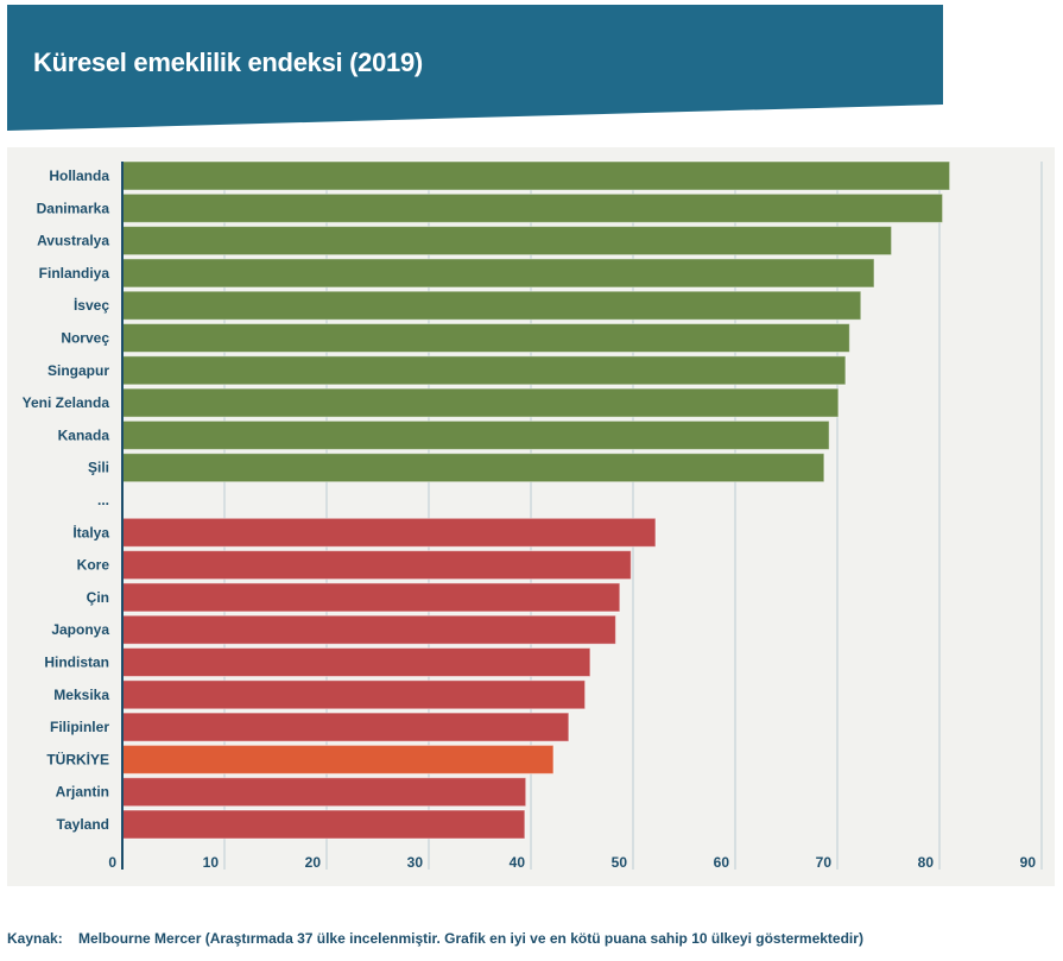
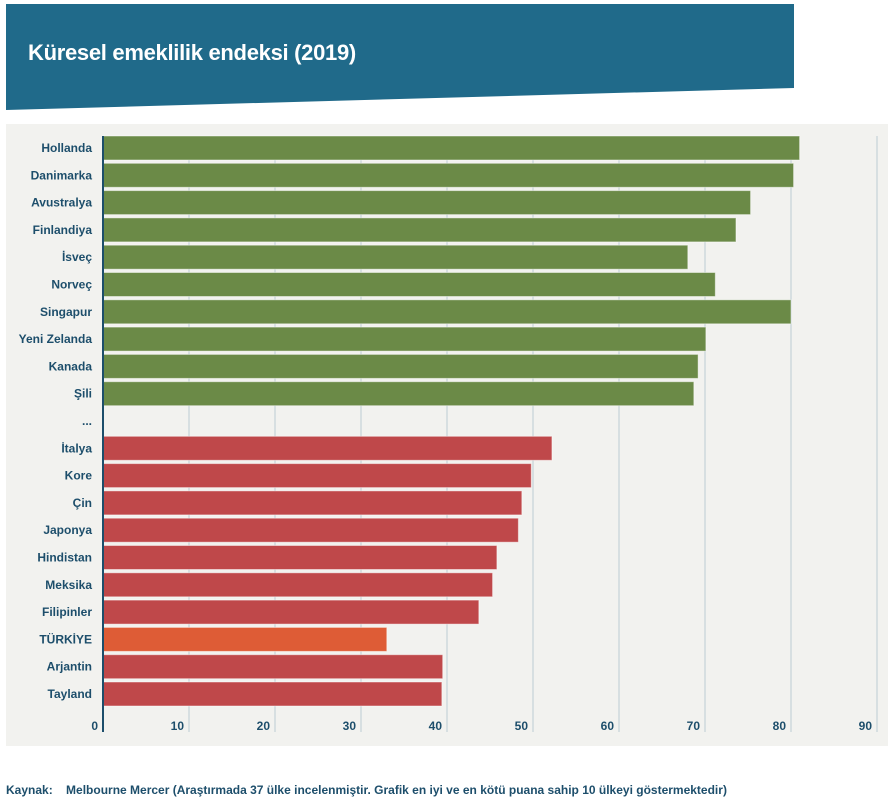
İsveç: 72 -> 68
Singapur: 71 -> 80
TÜRKİYE: 42 -> 33
